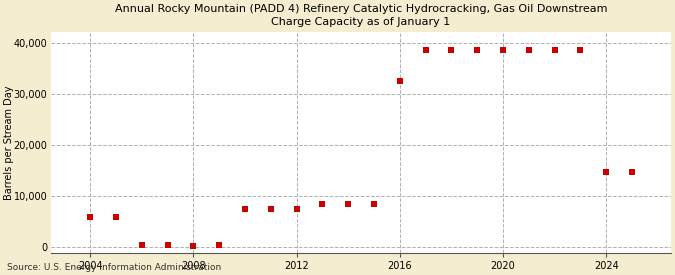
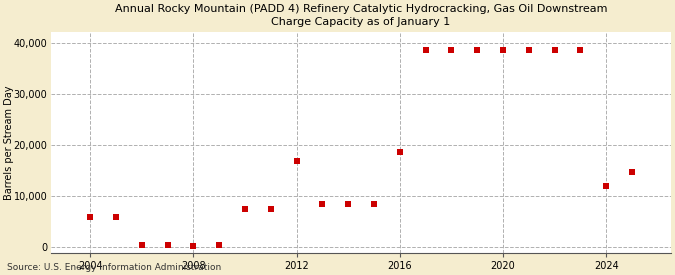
2012: 7,500 -> 16,800
2016: 32,500 -> 18,600
2024: 14,800 -> 12,000
